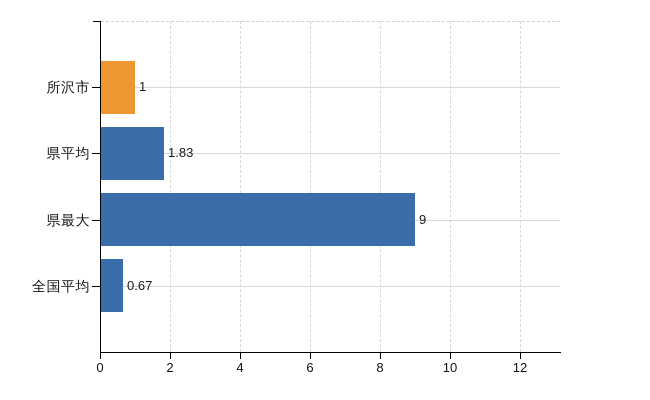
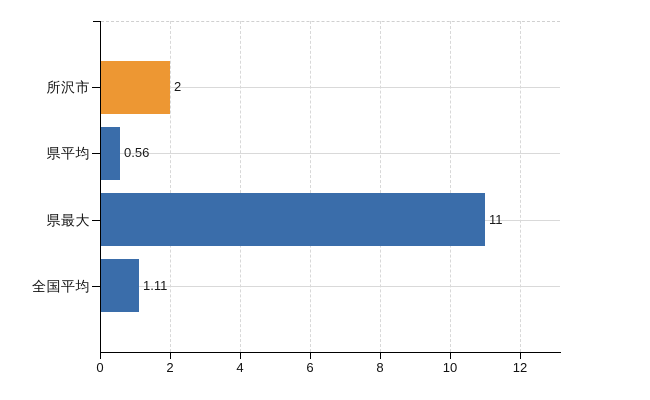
所沢市: 1 -> 2
県平均: 1.83 -> 0.56
県最大: 9 -> 11
全国平均: 0.67 -> 1.11
